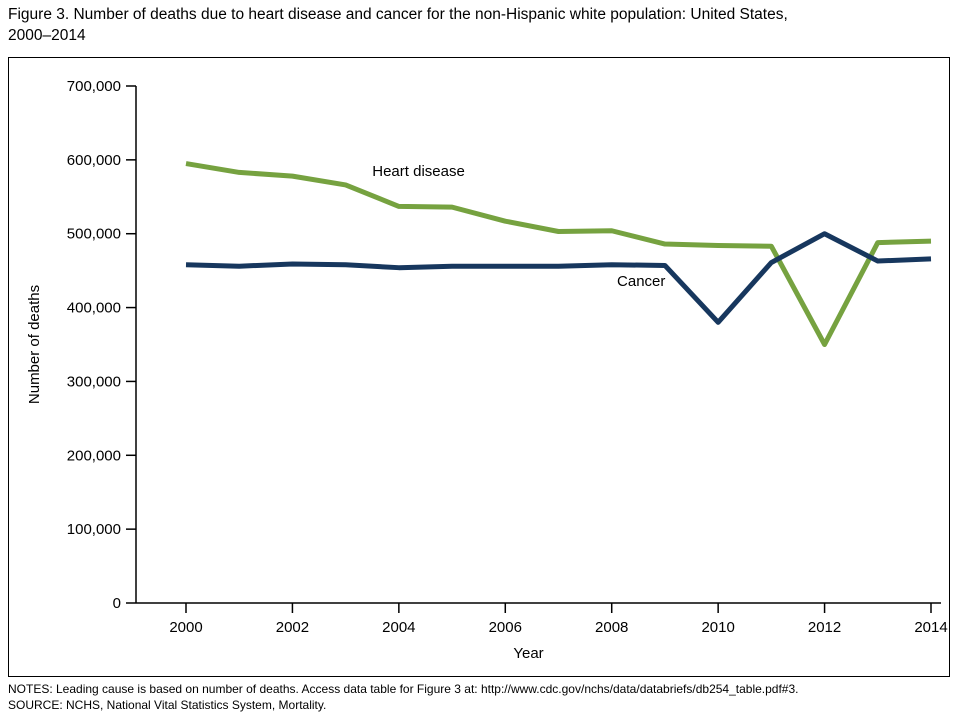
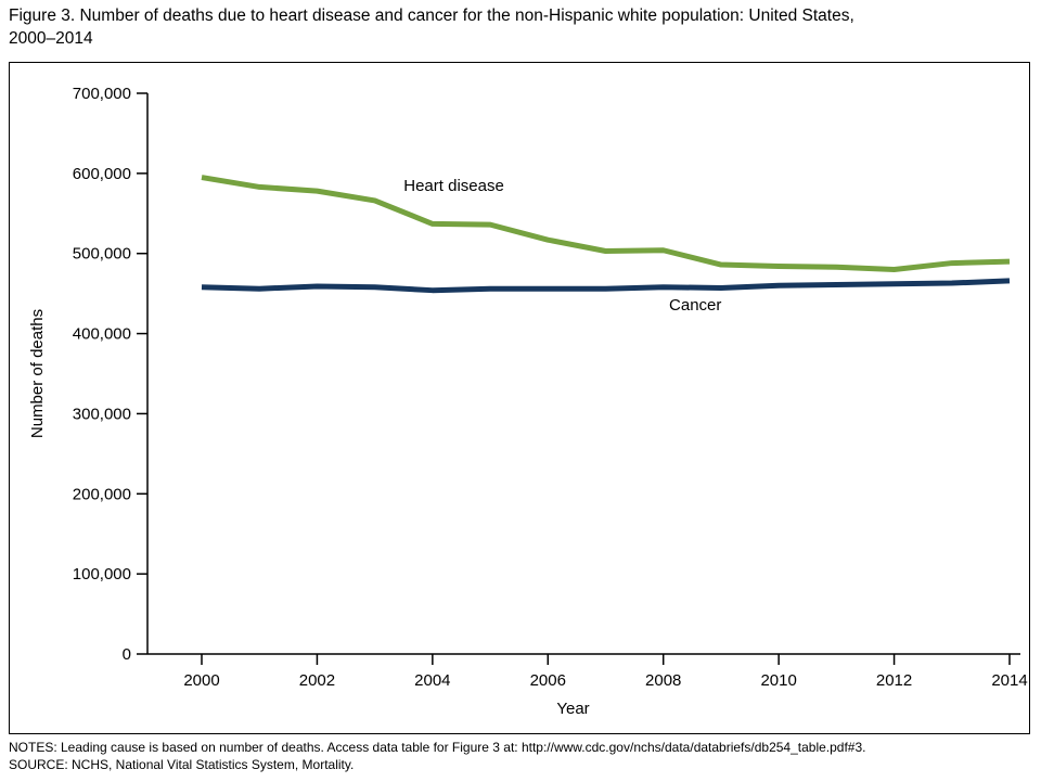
Cancer/2010: 380000 -> 460000
Heart disease/2012: 350000 -> 480000
Cancer/2012: 500000 -> 460000
